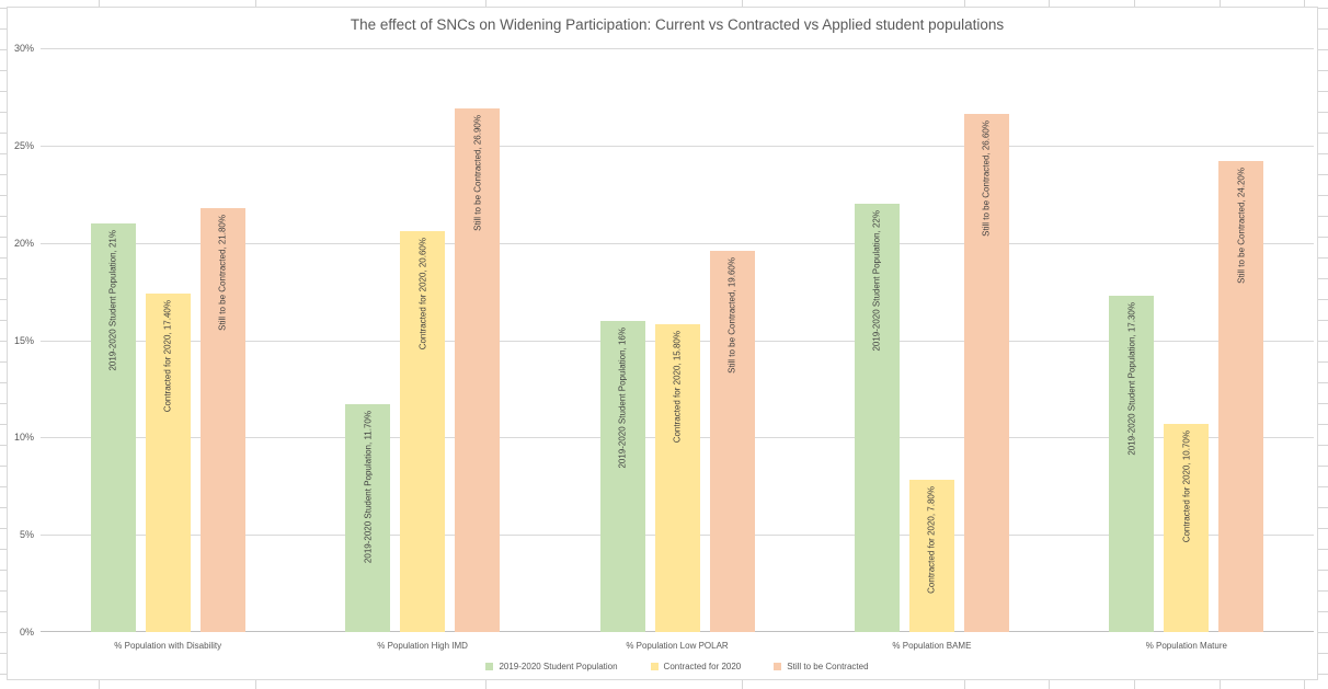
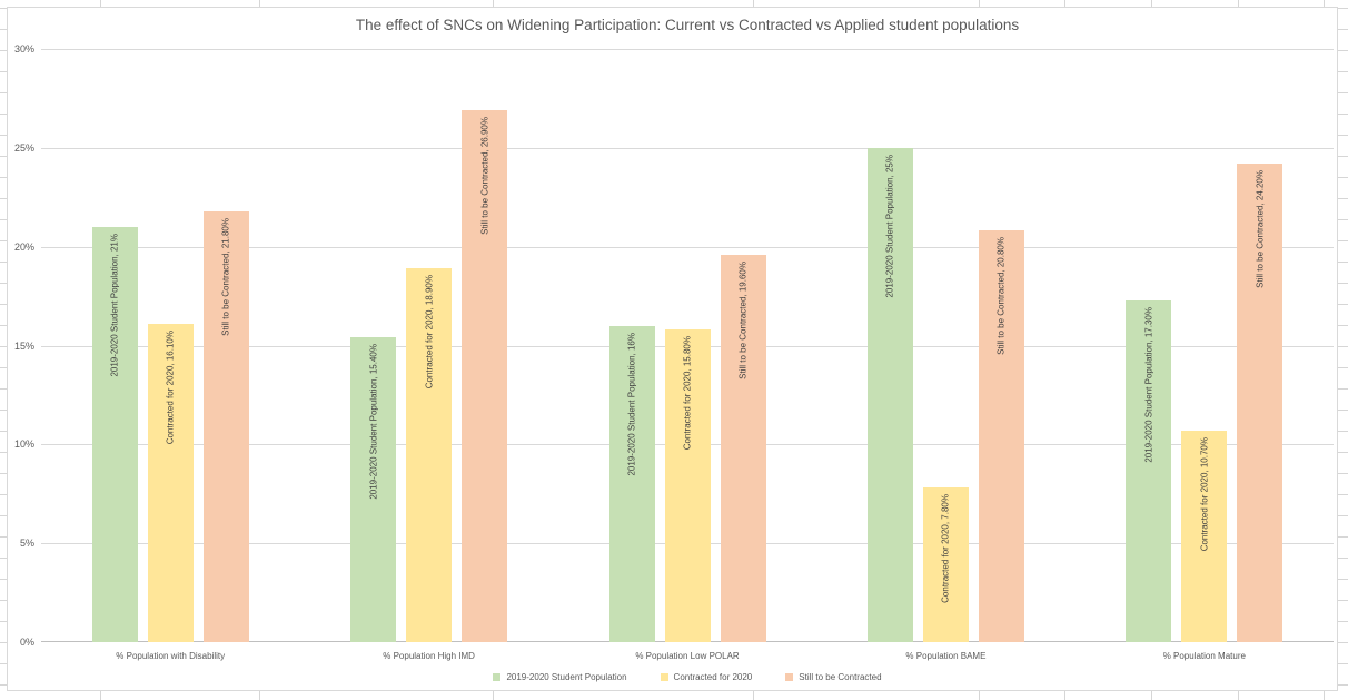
Contracted for 2020/% Population with Disability: 17.40% -> 16.10%
2019-2020 Student Population/% Population High IMD: 11.70% -> 15.40%
Contracted for 2020/% Population High IMD: 20.60% -> 18.90%
2019-2020 Student Population/% Population BAME: 22% -> 25%
Still to be Contracted/% Population BAME: 26.60% -> 20.80%
